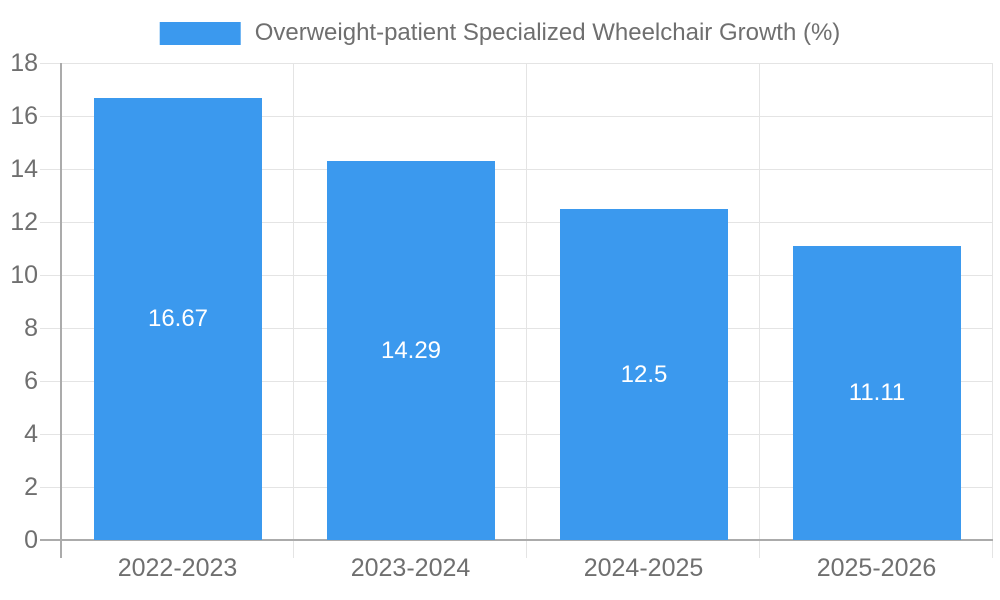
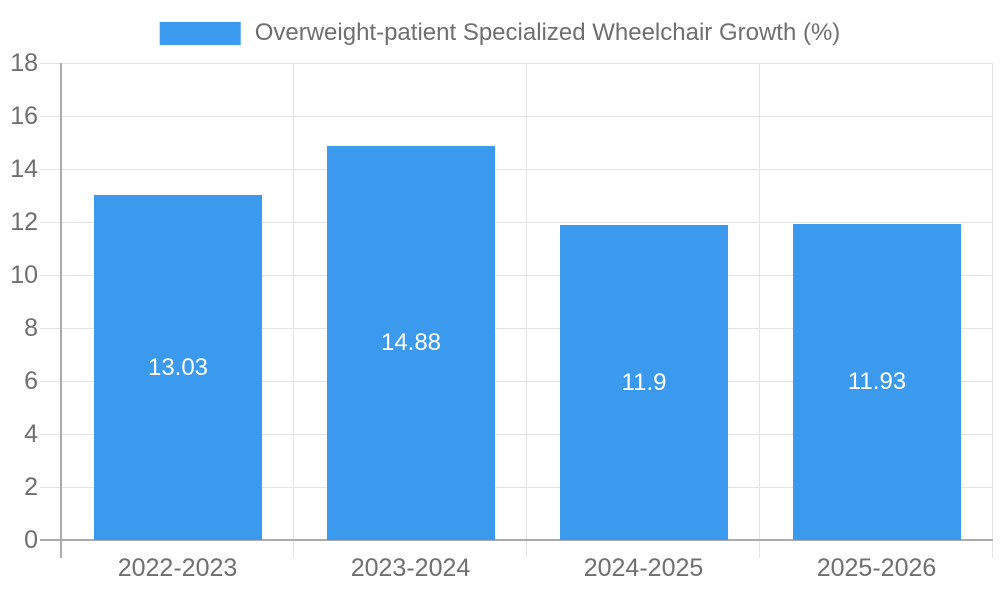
2022-2023: 16.67 -> 13.03
2023-2024: 14.29 -> 14.88
2024-2025: 12.5 -> 11.9
2025-2026: 11.11 -> 11.93
